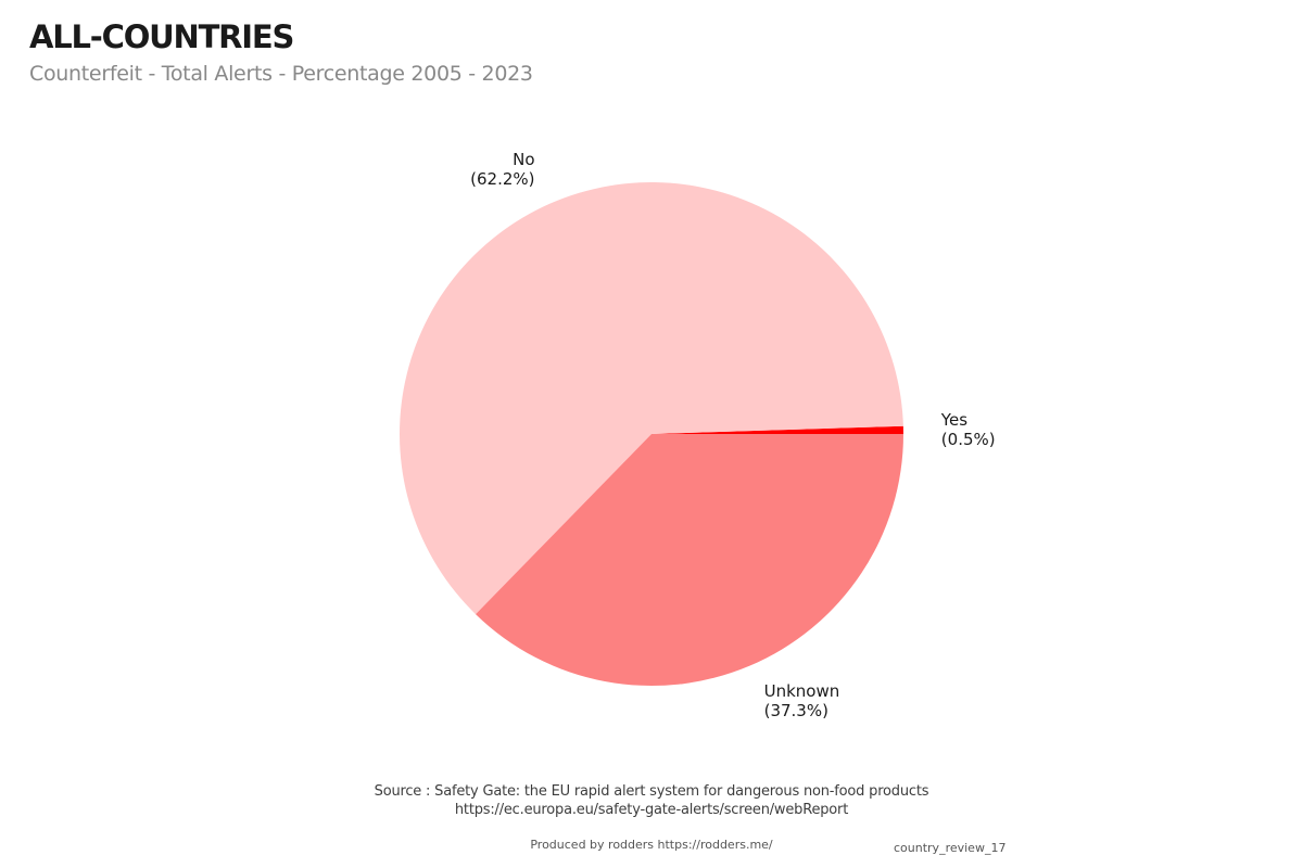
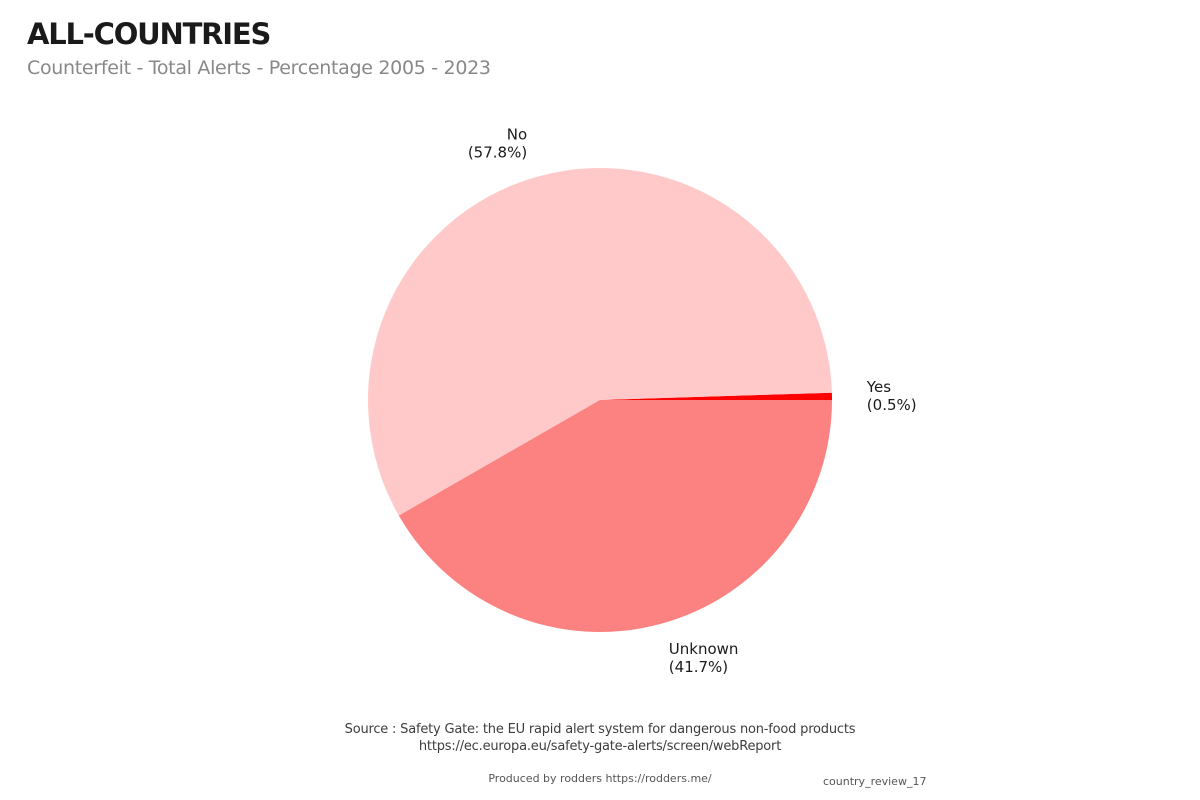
No: 62.2% -> 57.8%
Unknown: 37.3% -> 41.7%
